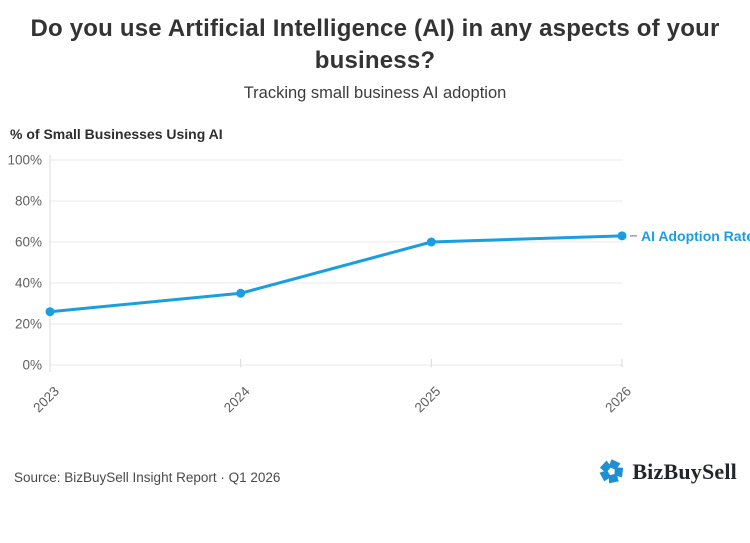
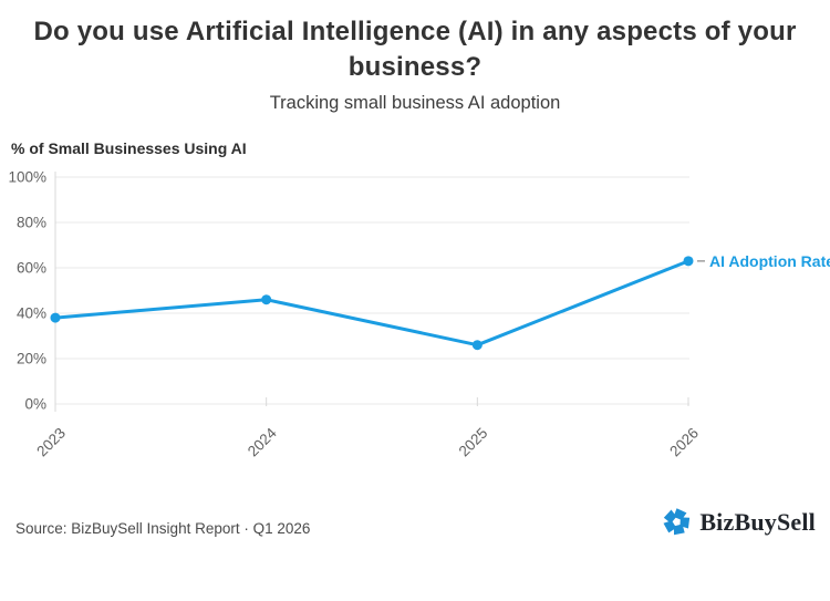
2023: 26% -> 38%
2024: 35% -> 46%
2025: 60% -> 26%
